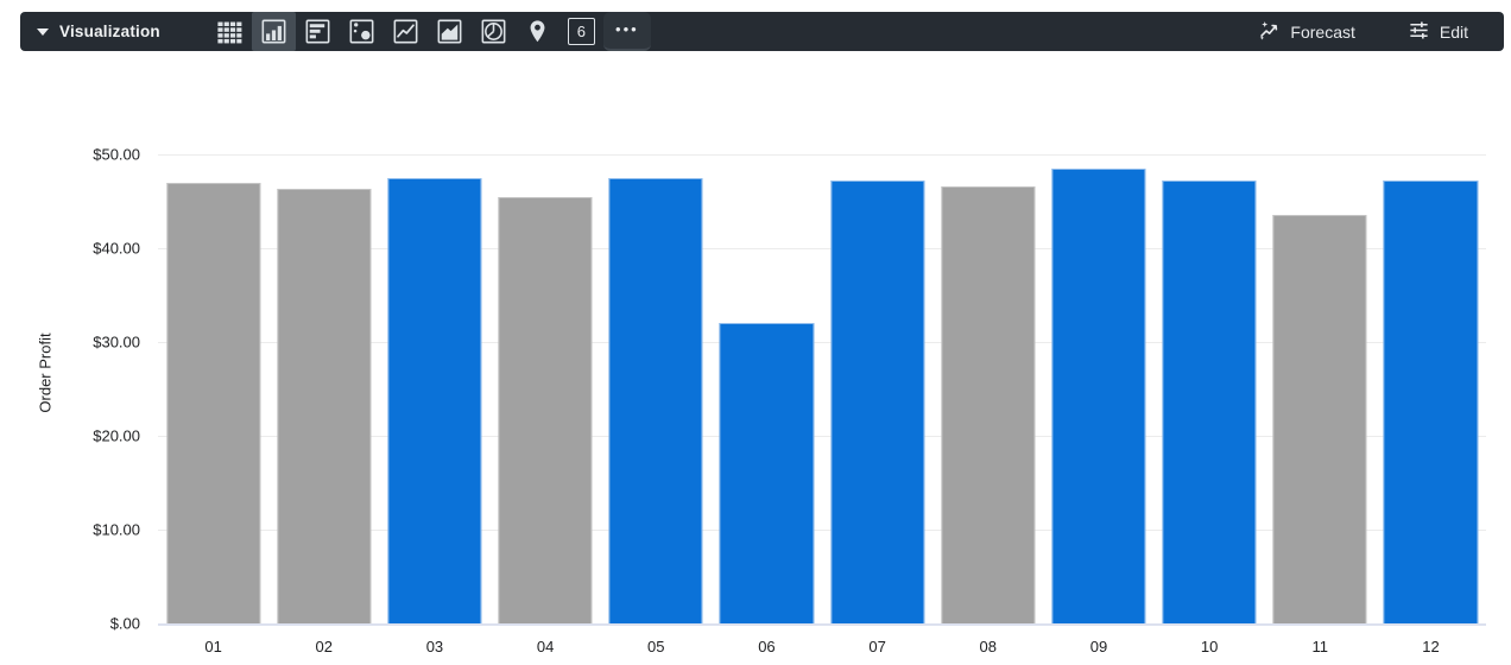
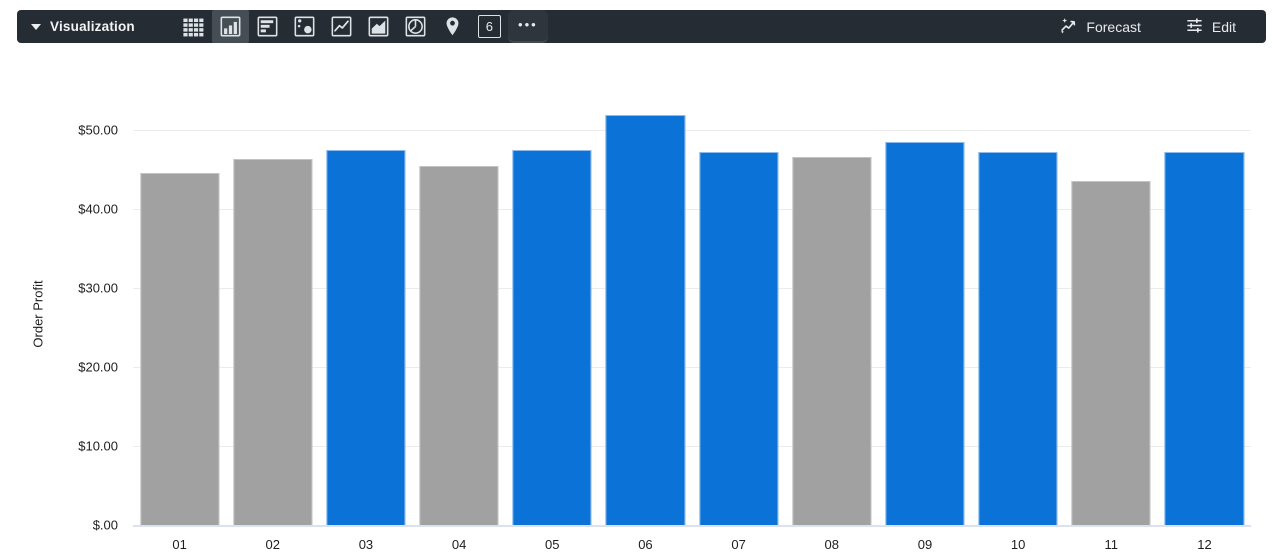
01: $47 -> $44
06: $32 -> $52
